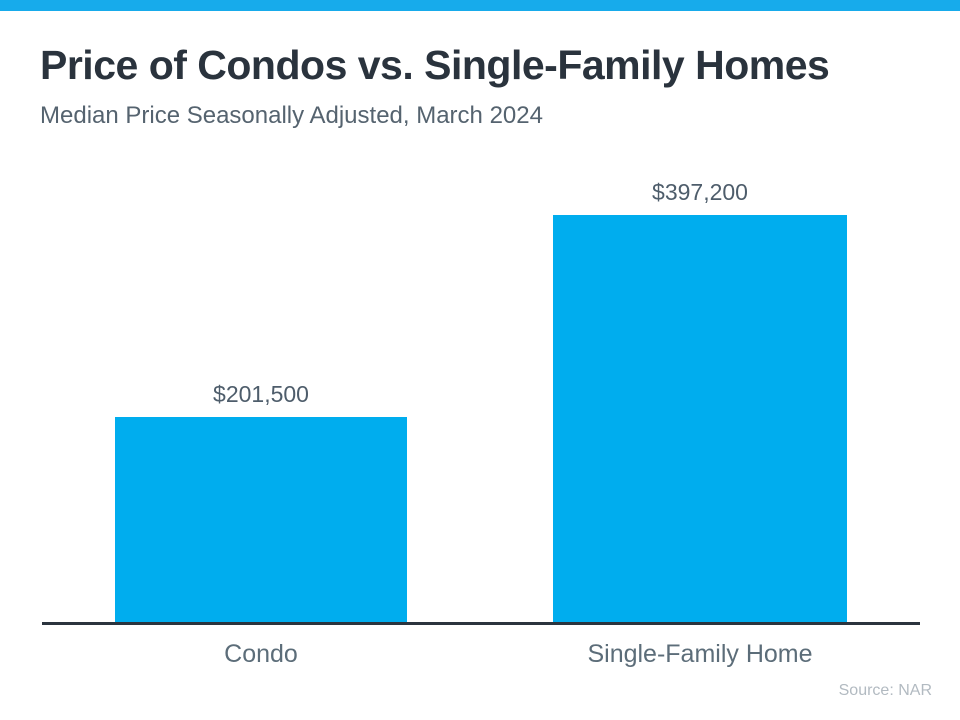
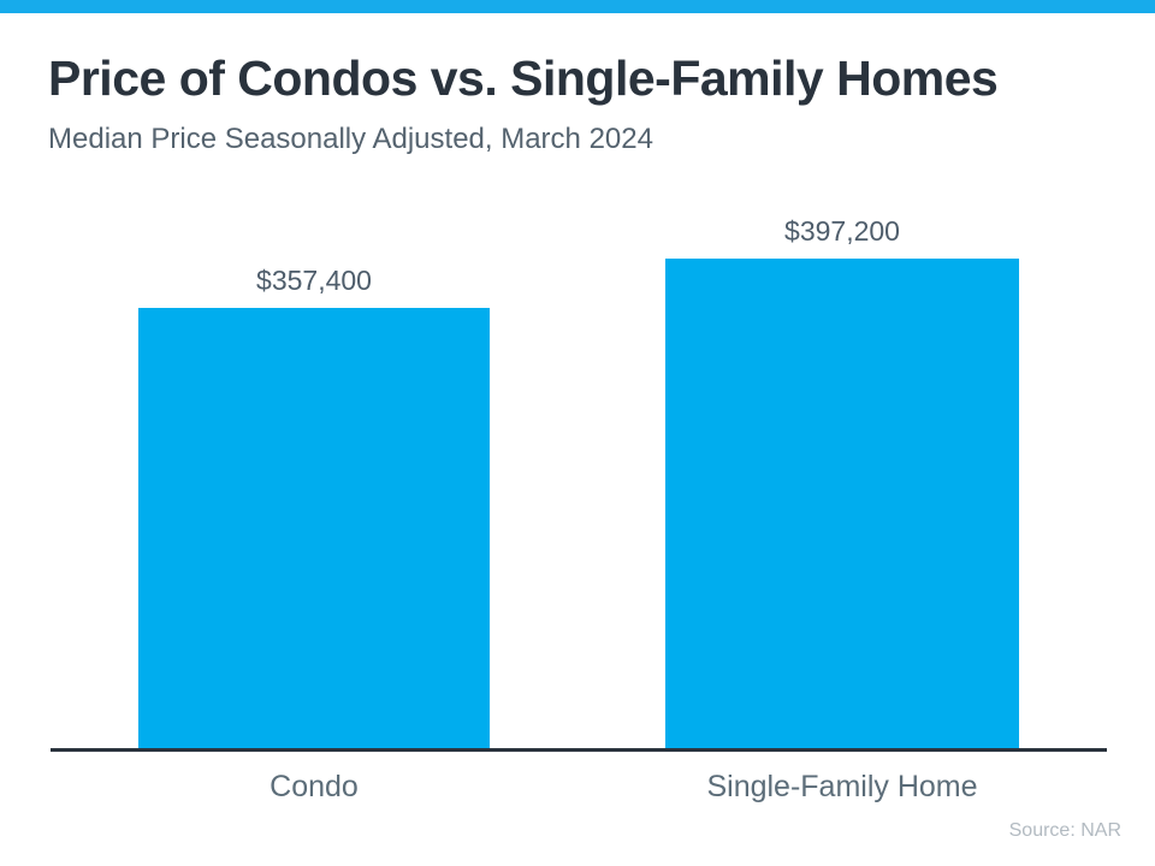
Condo: $201,500 -> $357,400
